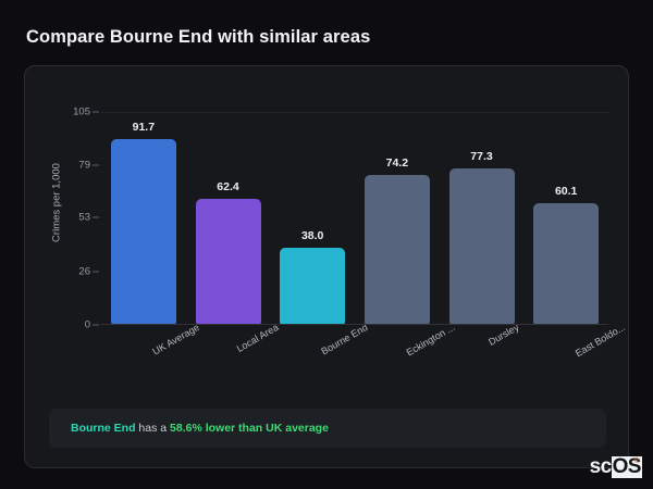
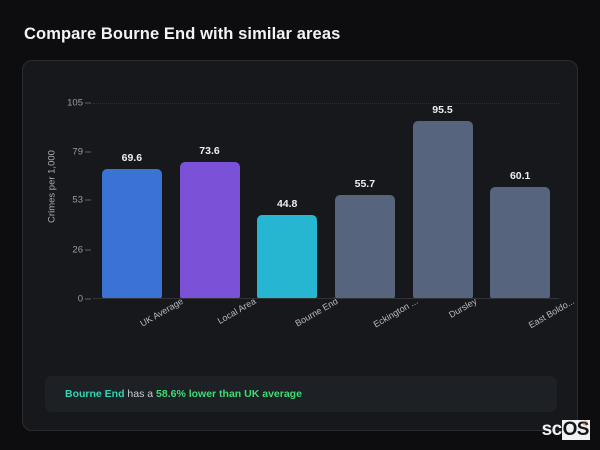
UK Average: 91.7 -> 69.6
Local Area: 62.4 -> 73.6
Bourne End: 38.0 -> 44.8
Eckington ...: 74.2 -> 55.7
Dursley: 77.3 -> 95.5
